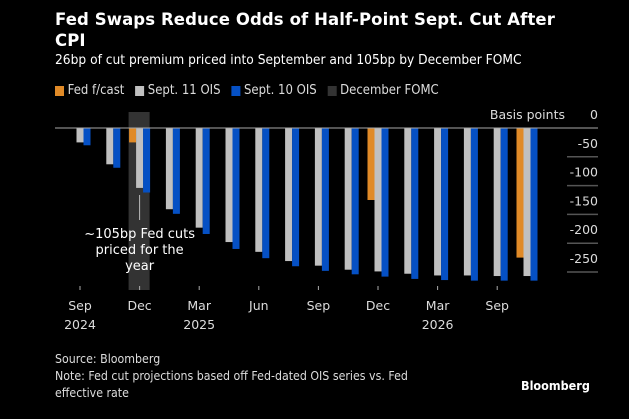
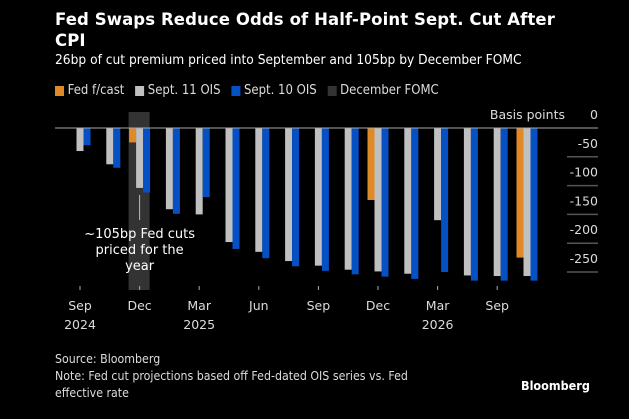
Sept. 11 OIS/Sep 2024: -20 -> -40
Sept. 11 OIS/Mar 2025: -170 -> -150
Sept. 10 OIS/Mar 2025: -180 -> -120
Sept. 11 OIS/Mar 2026: -260 -> -160
Sept. 10 OIS/Mar 2026: -260 -> -250
